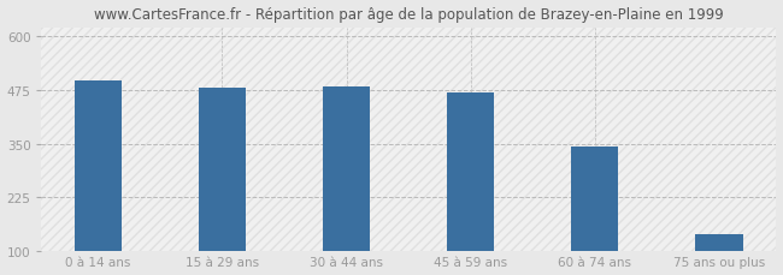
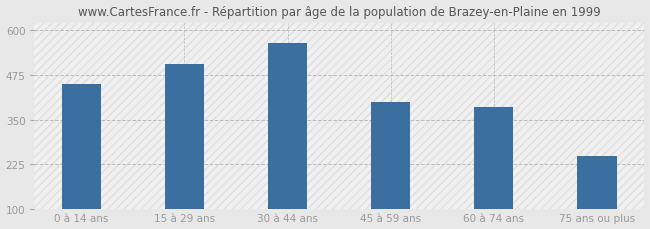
0 à 14 ans: 497 -> 450
15 à 29 ans: 480 -> 505
30 à 44 ans: 484 -> 565
45 à 59 ans: 468 -> 400
60 à 74 ans: 343 -> 385
75 ans ou plus: 140 -> 250
